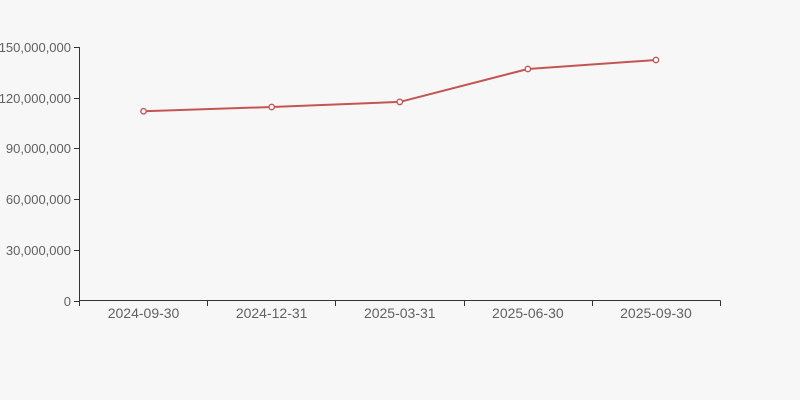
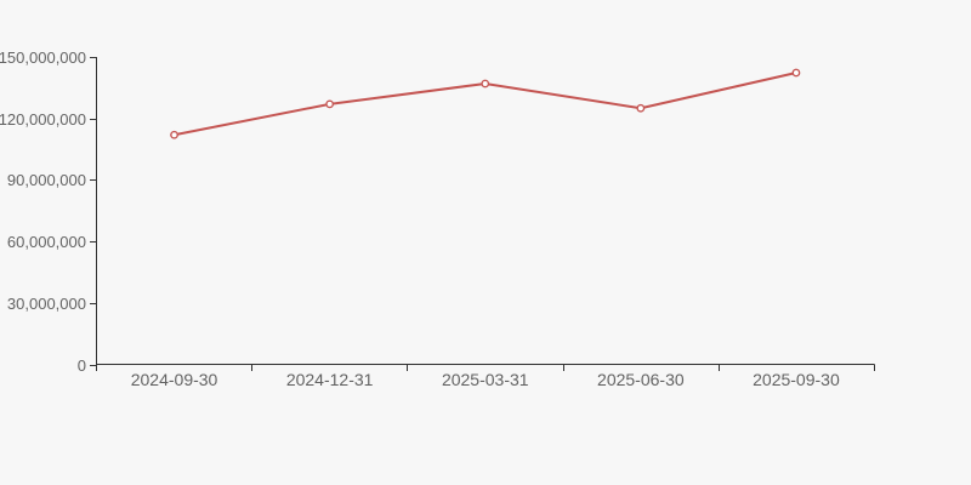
2024-12-31: 114000000 -> 127000000
2025-03-31: 118000000 -> 137000000
2025-06-30: 137000000 -> 125000000
